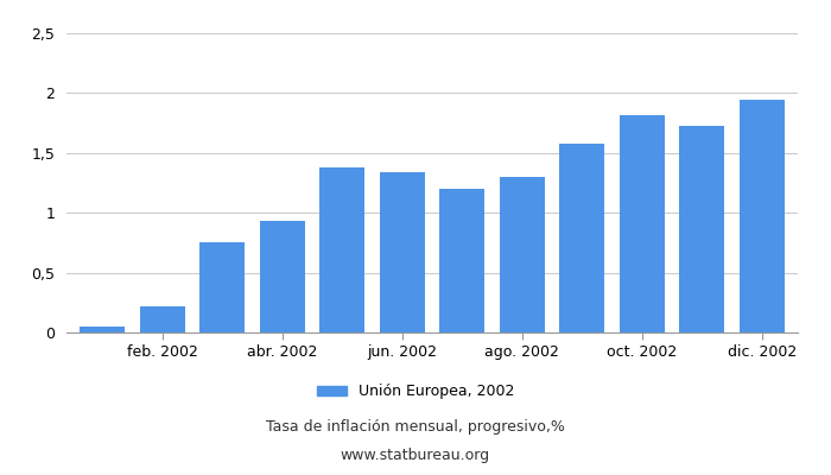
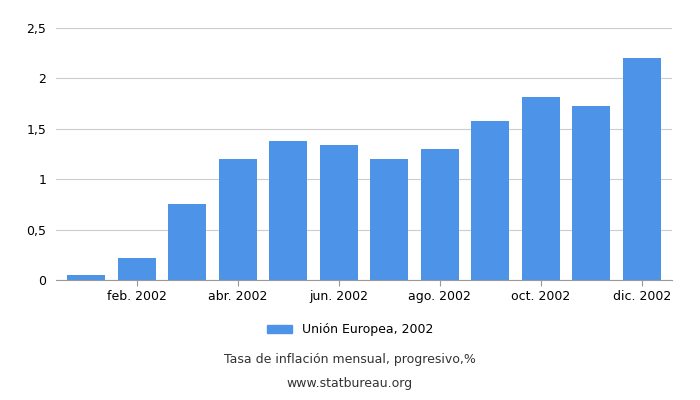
abr. 2002: 0,93 -> 1,20
dic. 2002: 1,94 -> 2,20
